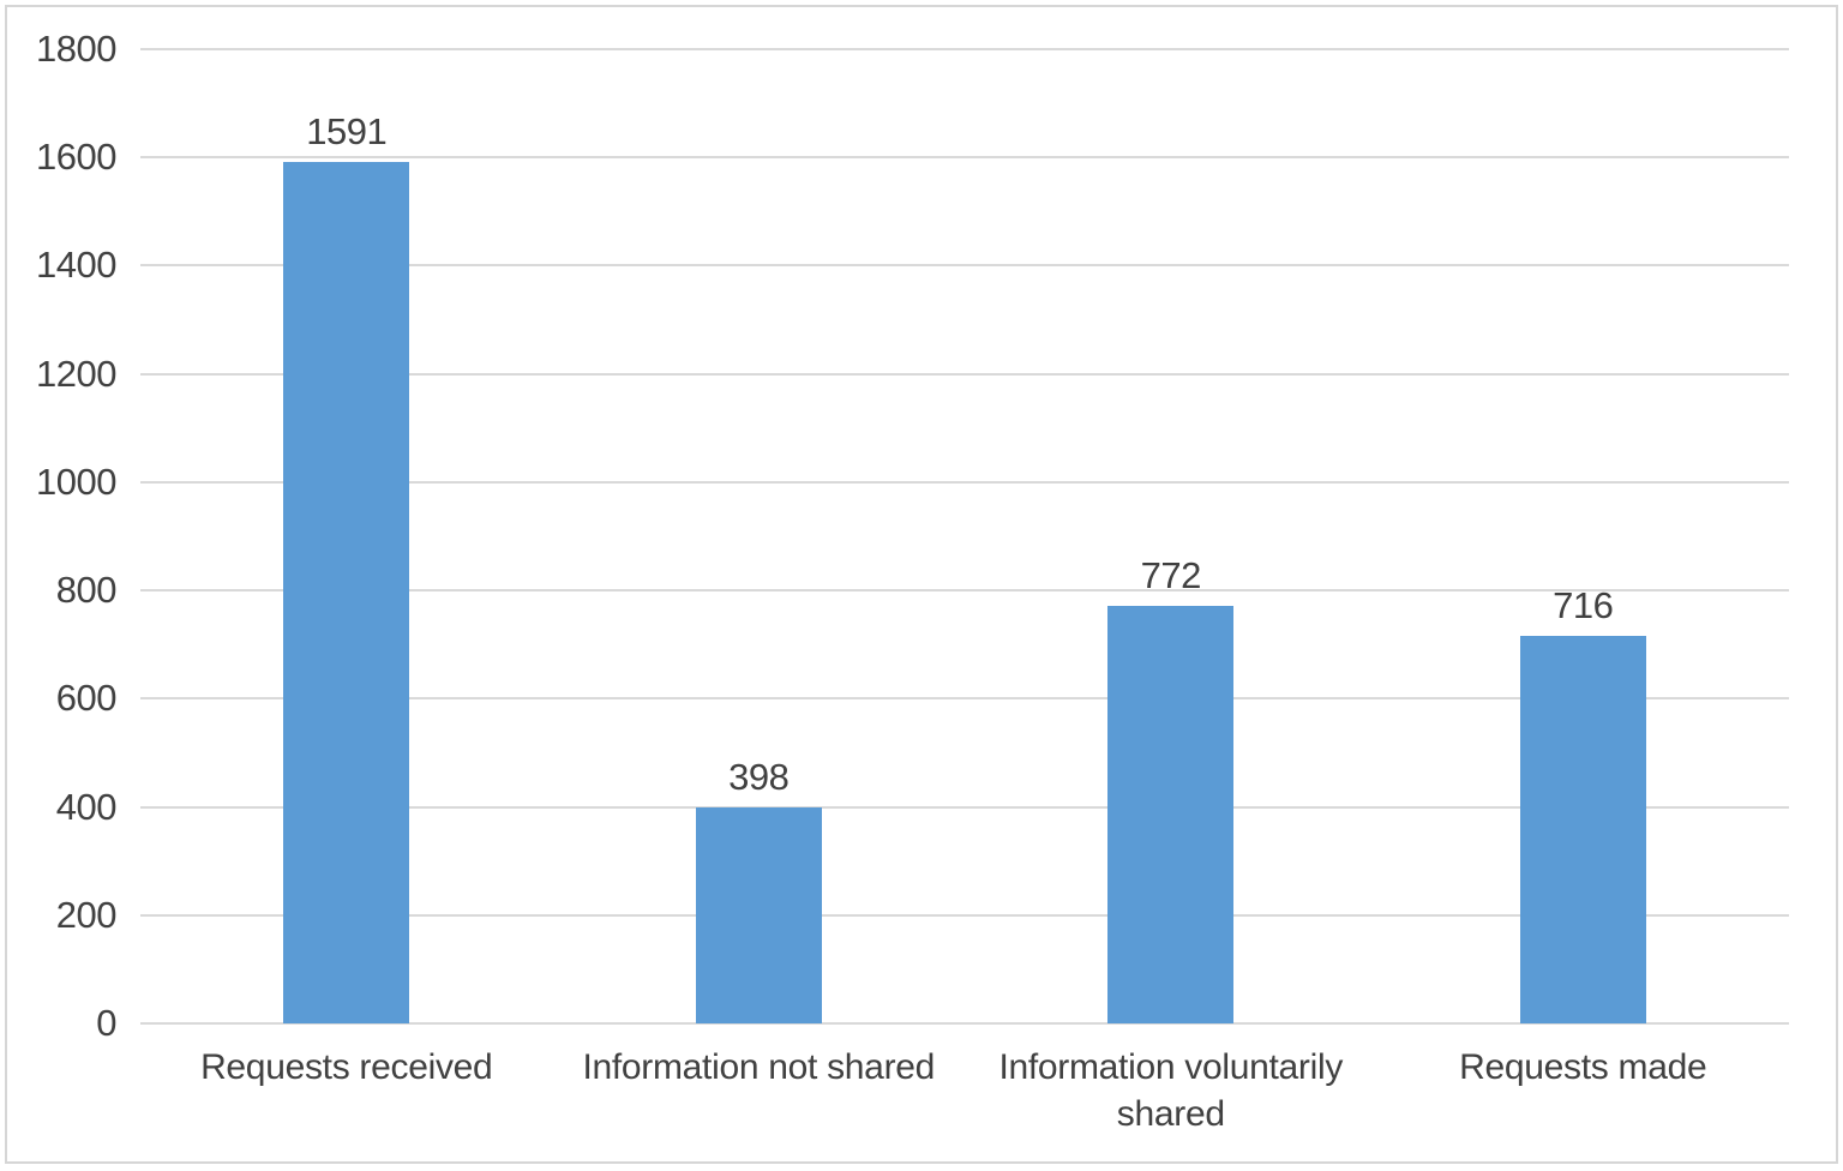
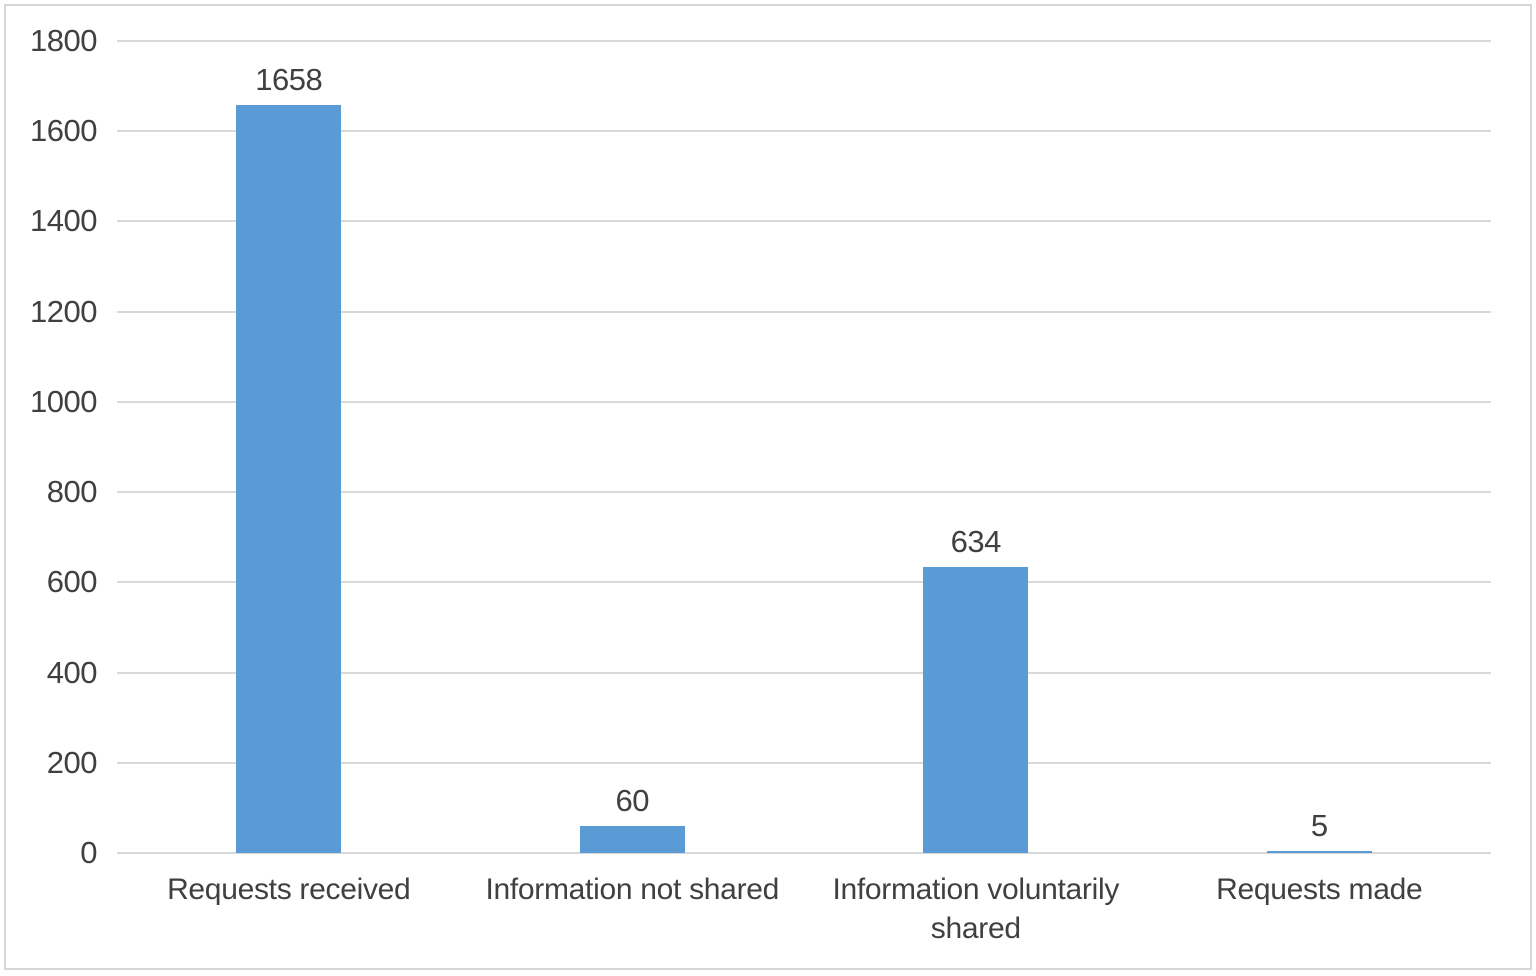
Requests received: 1591 -> 1658
Information not shared: 398 -> 60
Information voluntarily shared: 772 -> 634
Requests made: 716 -> 5
